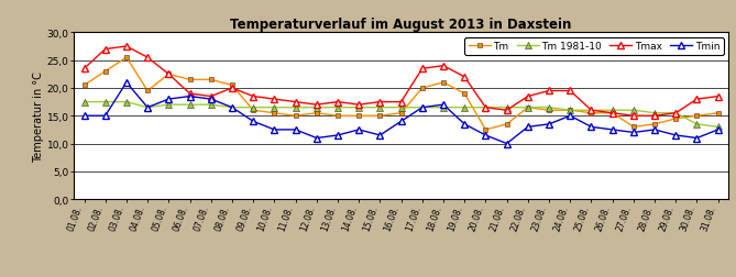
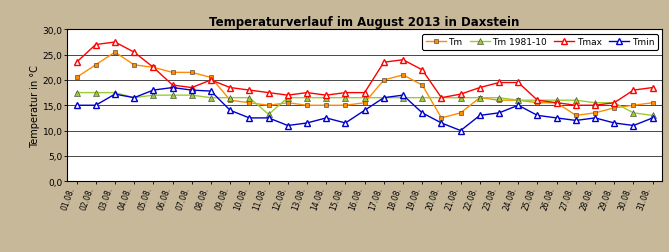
Tmin/03.08.: 21,0 -> 17,2
Tm/04.08.: 19,5 -> 23,0
Tmin/08.08.: 16,5 -> 17,8
Tm 1981-10/11.08.: 16,5 -> 13,2
Tmax/21.08.: 16,0 -> 17,2
